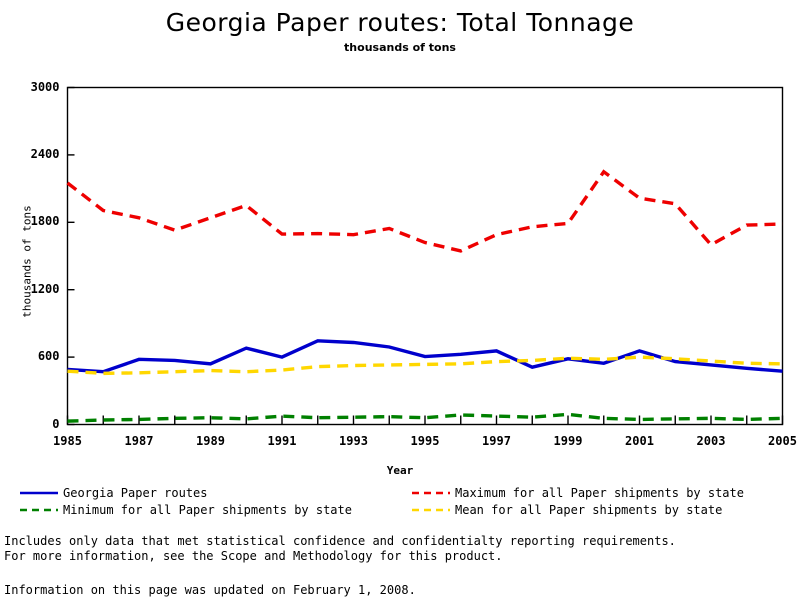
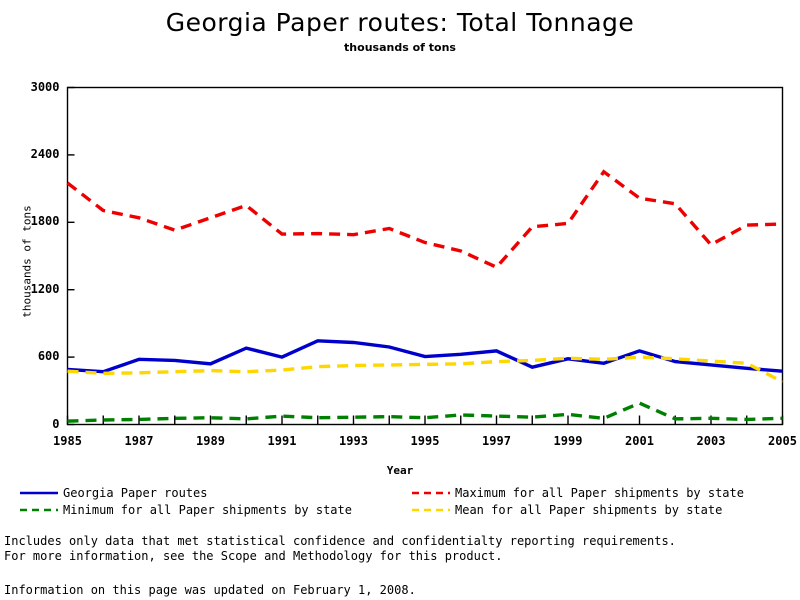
Maximum for all Paper shipments by state/1997: 1690 -> 1400
Minimum for all Paper shipments by state/2001: 40 -> 190
Mean for all Paper shipments by state/2005: 540 -> 380
